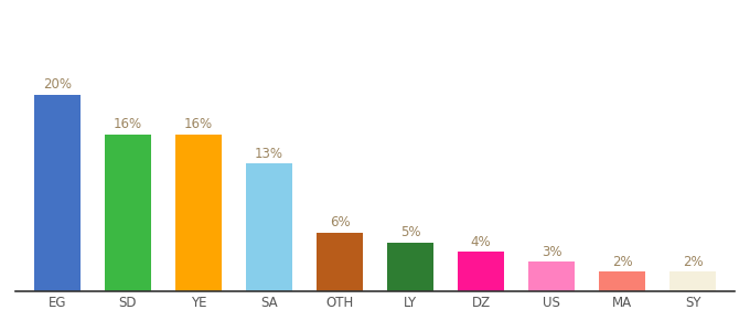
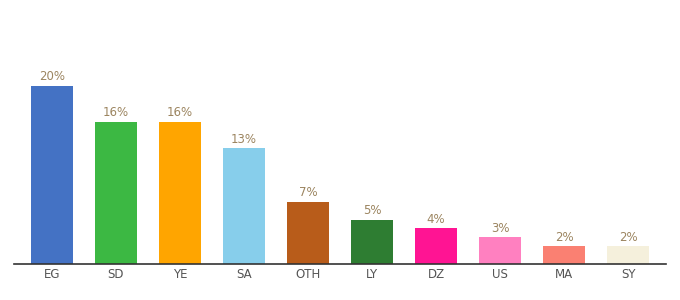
OTH: 6% -> 7%
